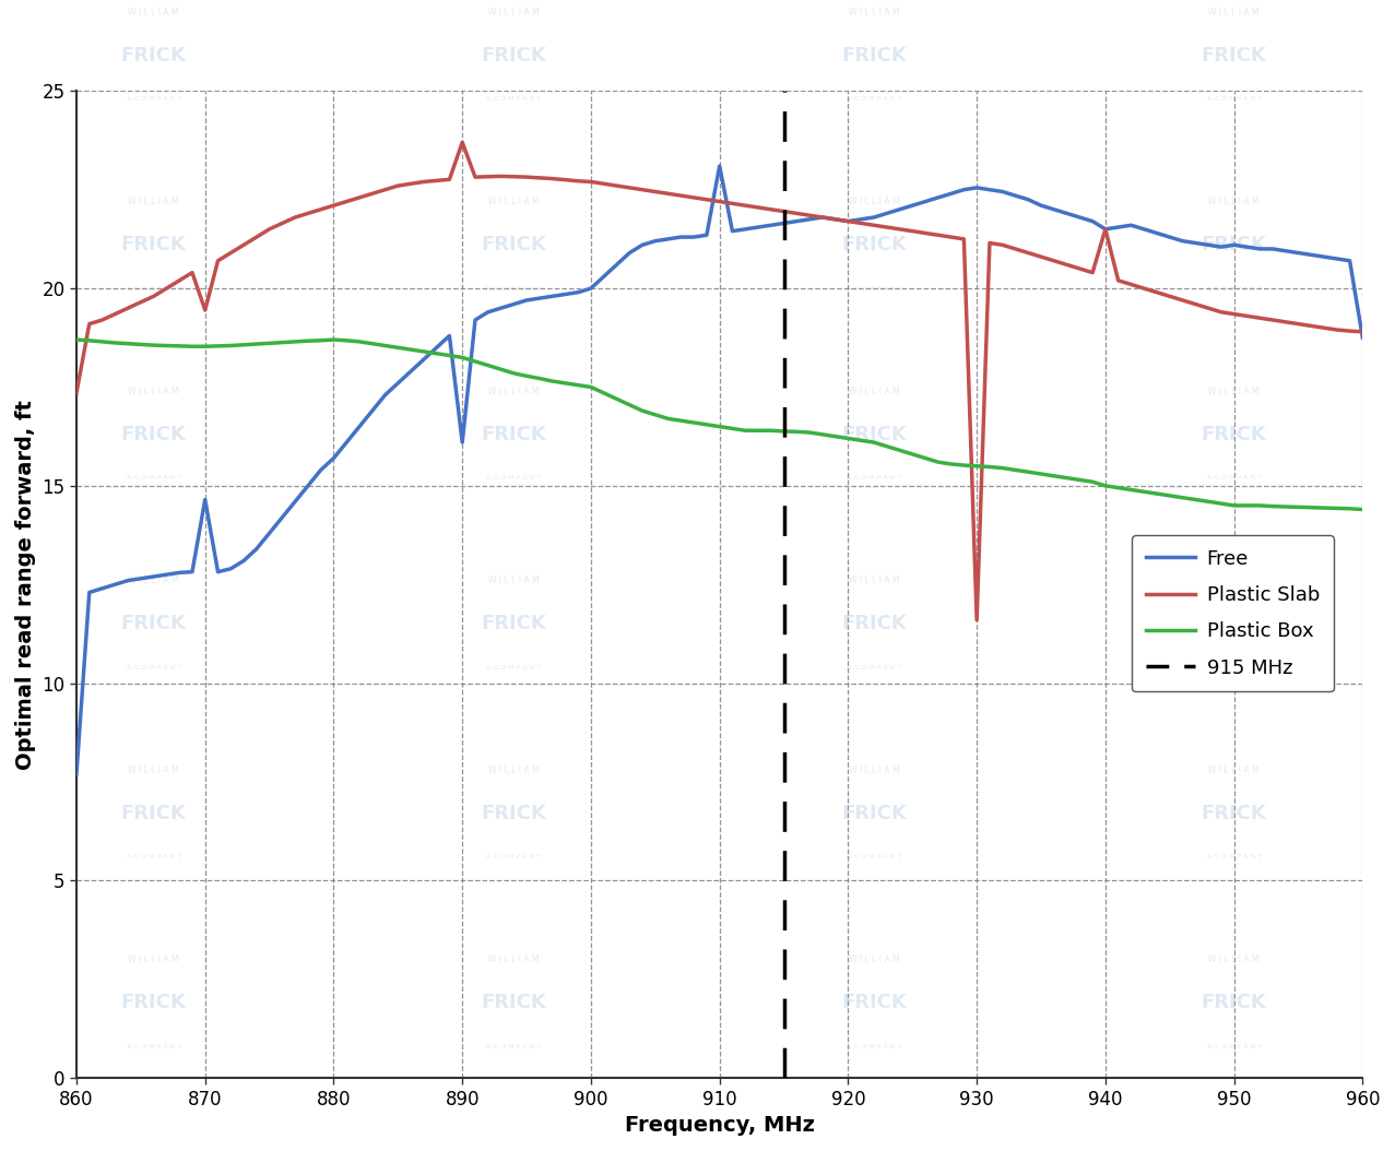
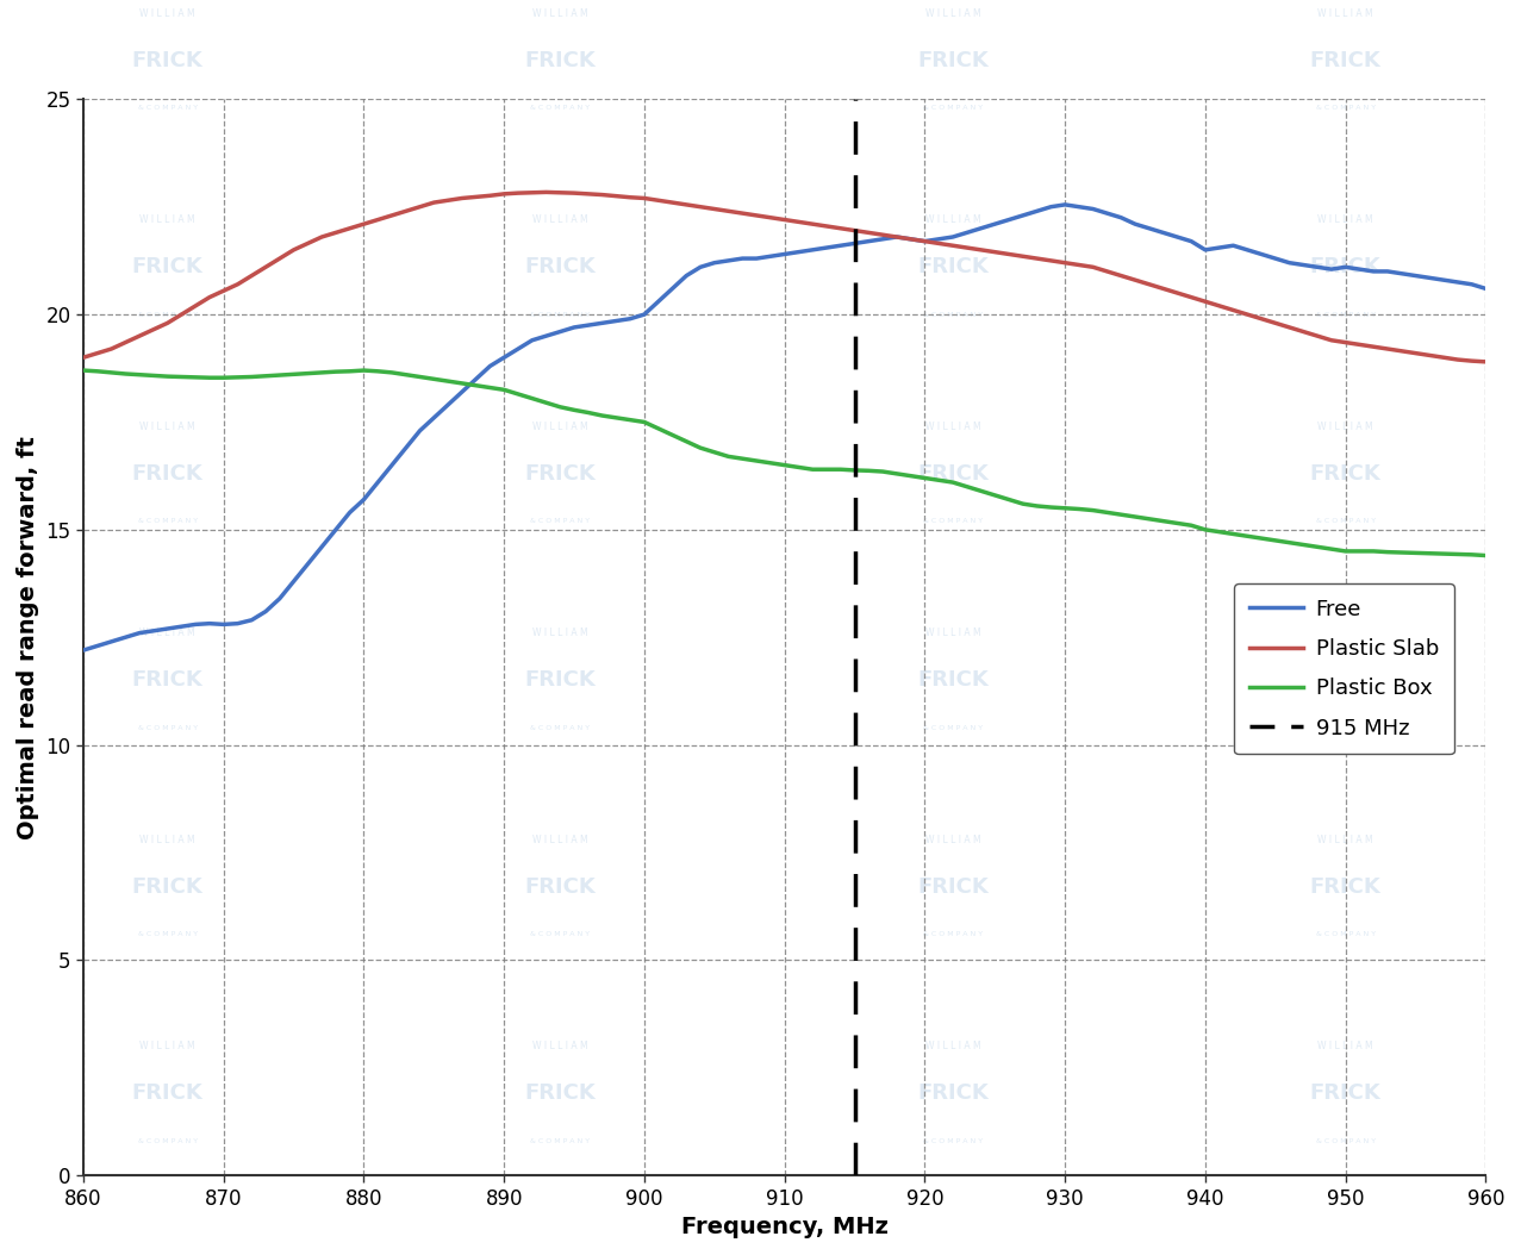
Free/860: 7.70 -> 12.20
Plastic Slab/860: 17.35 -> 19.00
Free/870: 14.65 -> 12.80
Plastic Slab/870: 19.45 -> 20.55
Free/890: 16.10 -> 19.00
Plastic Slab/890: 23.70 -> 22.80
Free/910: 23.10 -> 21.40
Plastic Slab/930: 11.60 -> 21.20
Plastic Slab/940: 21.50 -> 20.30
Free/960: 18.75 -> 20.60
